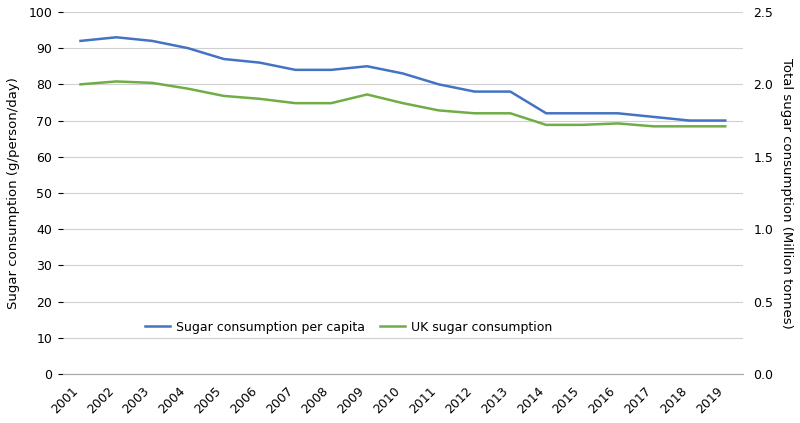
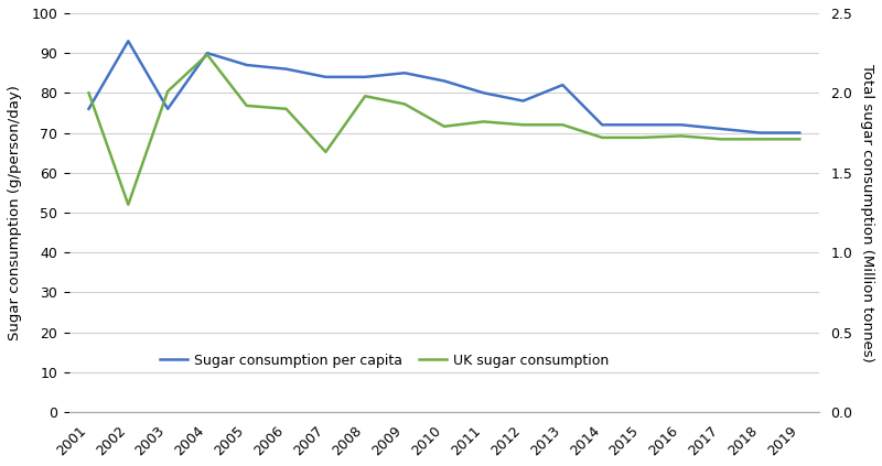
Sugar consumption per capita/2001: 92 -> 76
UK sugar consumption/2002: 2.02 -> 1.30
Sugar consumption per capita/2003: 92 -> 76
UK sugar consumption/2004: 1.97 -> 2.24
UK sugar consumption/2007: 1.87 -> 1.63
UK sugar consumption/2008: 1.87 -> 1.98
UK sugar consumption/2010: 1.87 -> 1.79
Sugar consumption per capita/2013: 78 -> 82
